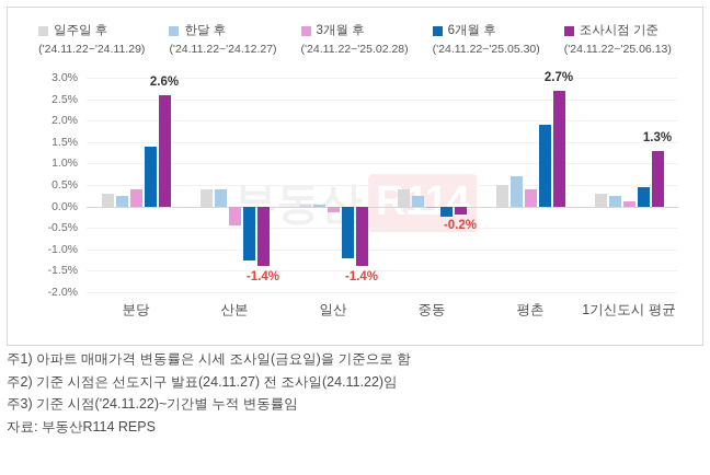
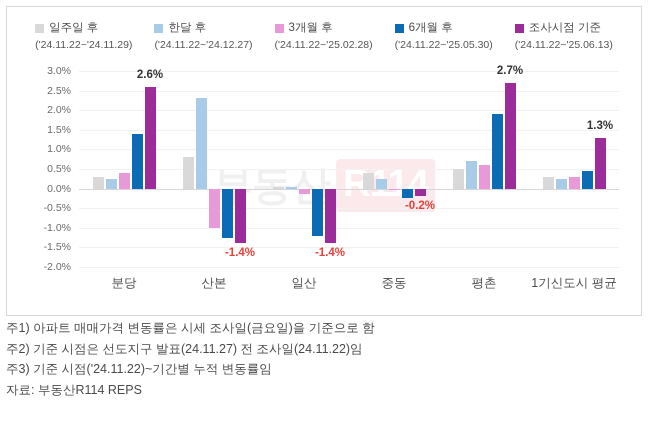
일주일 후/산본: 0.4% -> 0.8%
한달 후/산본: 0.4% -> 2.3%
3개월 후/산본: -0.5% -> -1.0%
3개월 후/평촌: 0.4% -> 0.6%
3개월 후/1기신도시 평균: 0.1% -> 0.3%
